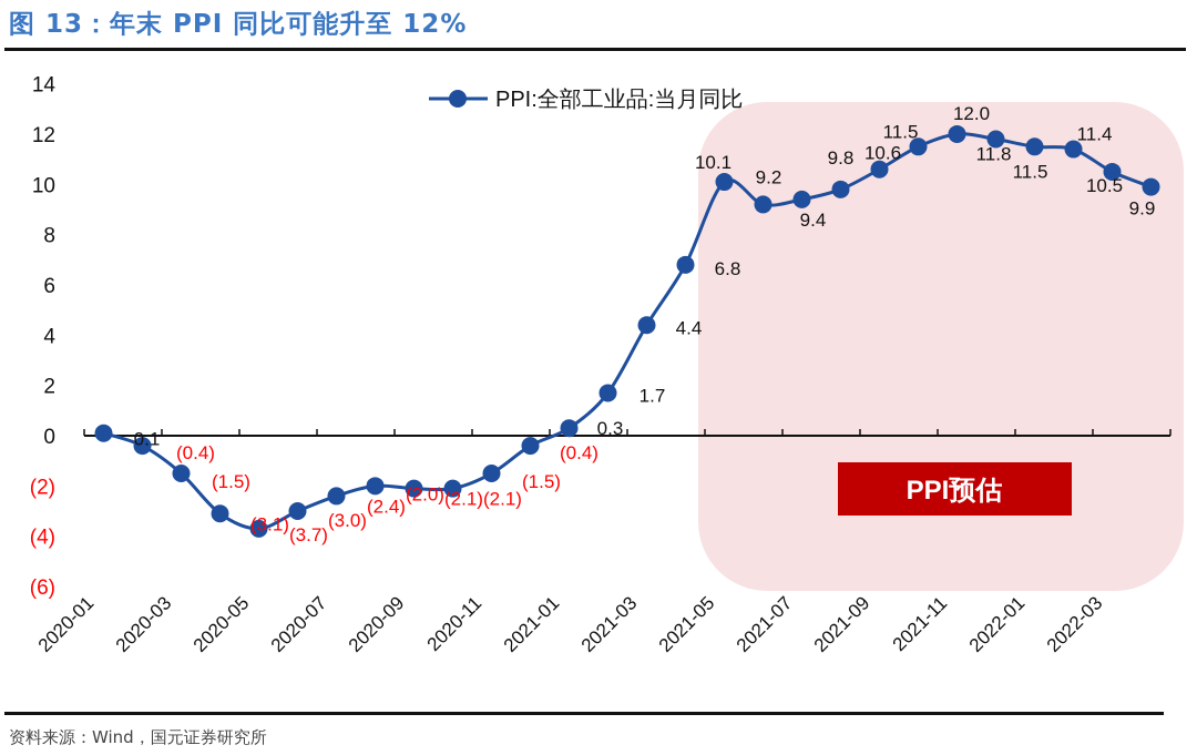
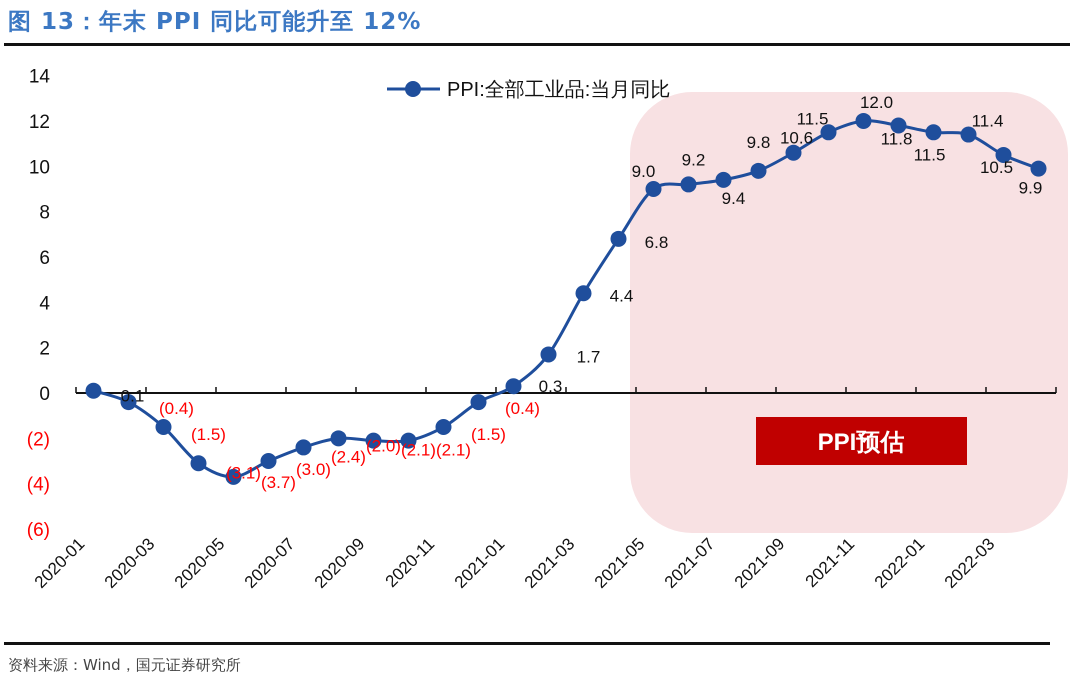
2021-05: 10.1 -> 9.0
